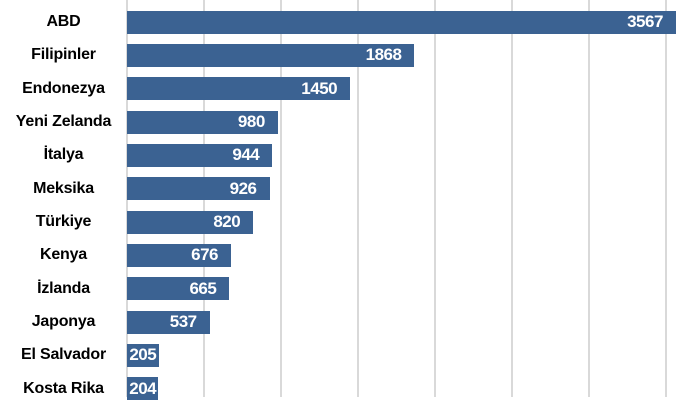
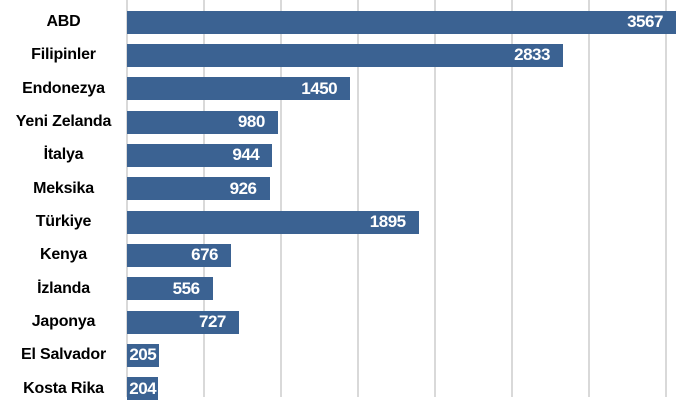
Filipinler: 1868 -> 2833
Türkiye: 820 -> 1895
İzlanda: 665 -> 556
Japonya: 537 -> 727
